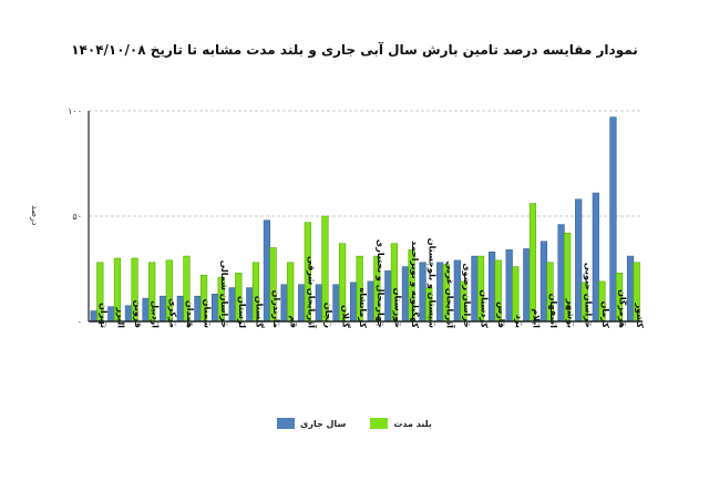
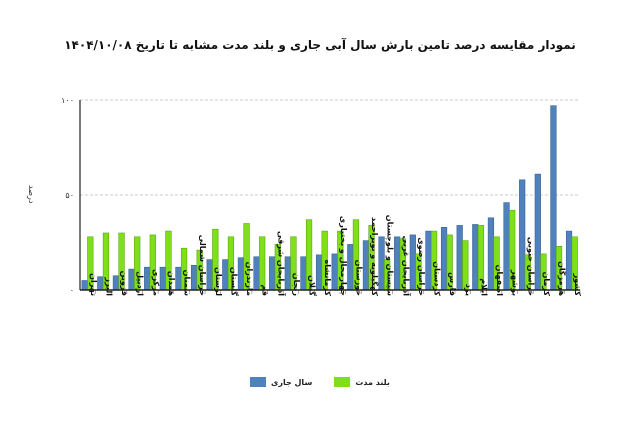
بلند مدت/لرستان: 23 -> 32
سال جاری/مازندران: 48 -> 17
بلند مدت/آذربایجان شرقی: 47 -> 24
بلند مدت/زنجان: 50 -> 28
بلند مدت/ایلام: 56 -> 34
